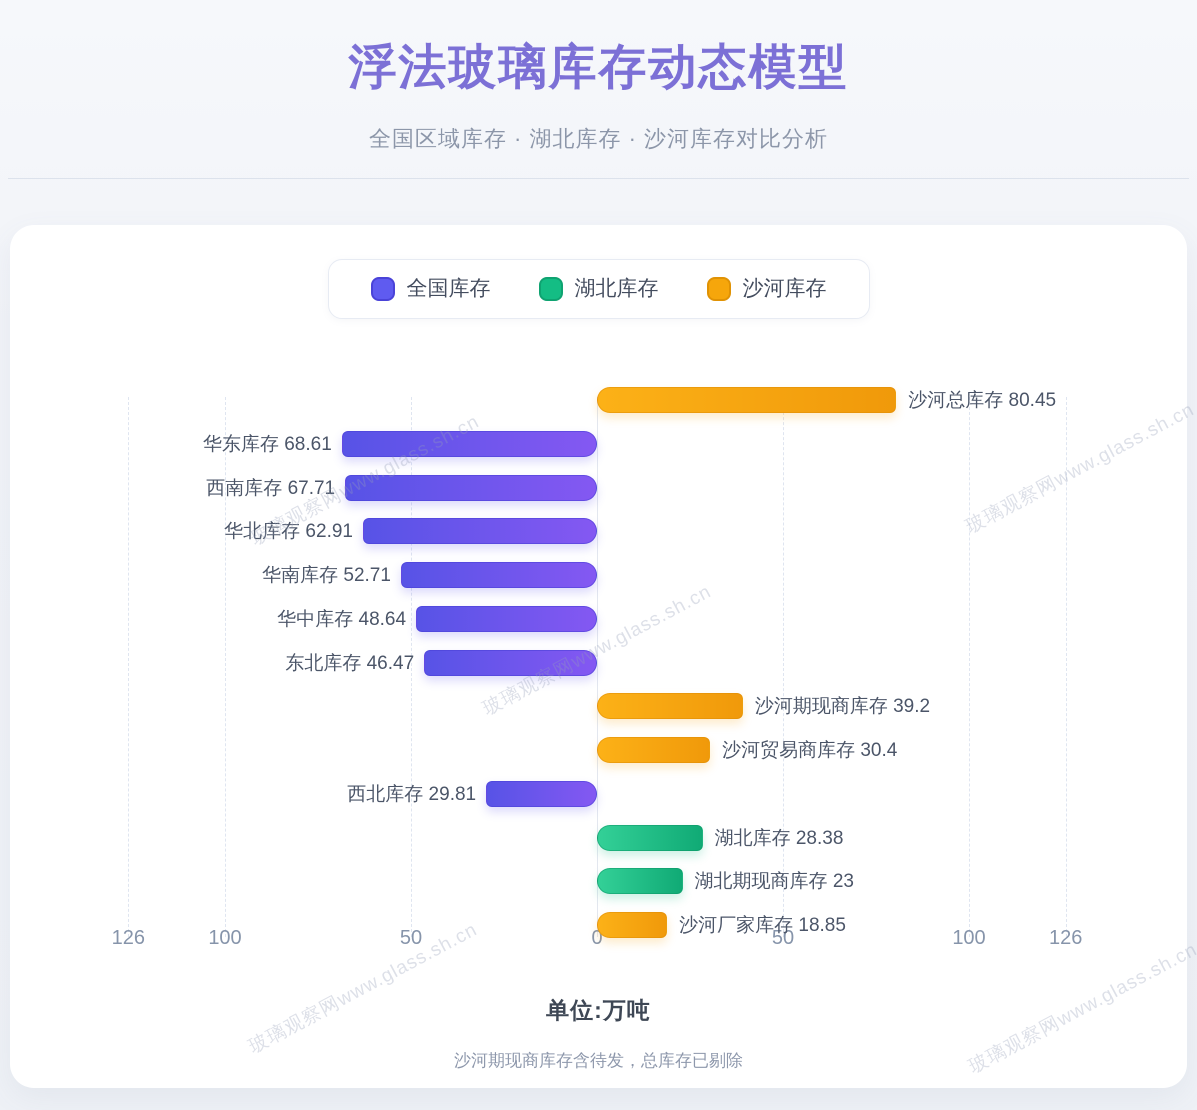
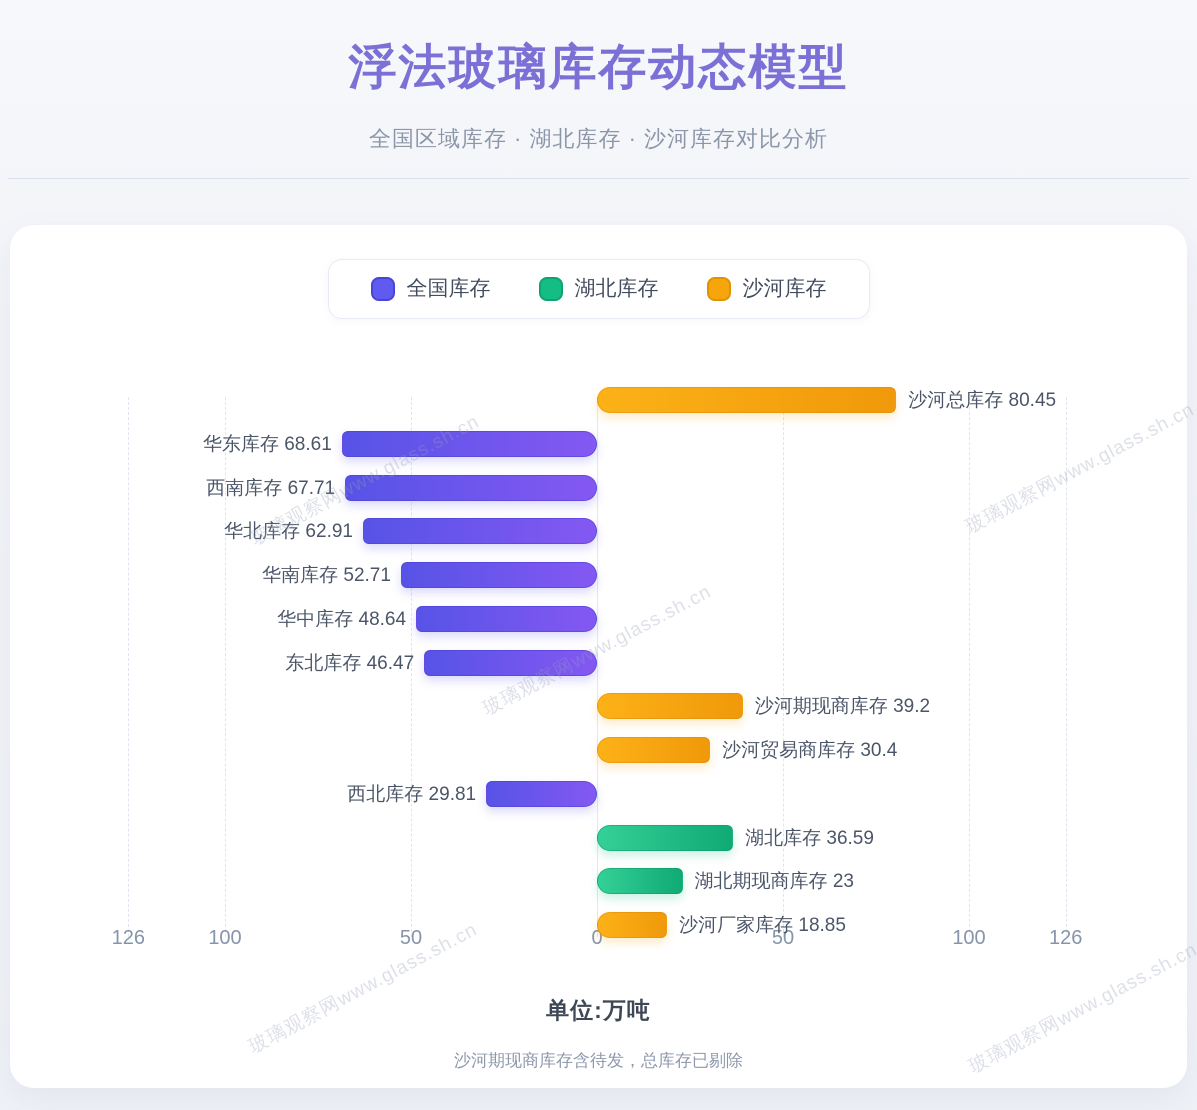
湖北库存: 28.38 -> 36.59
